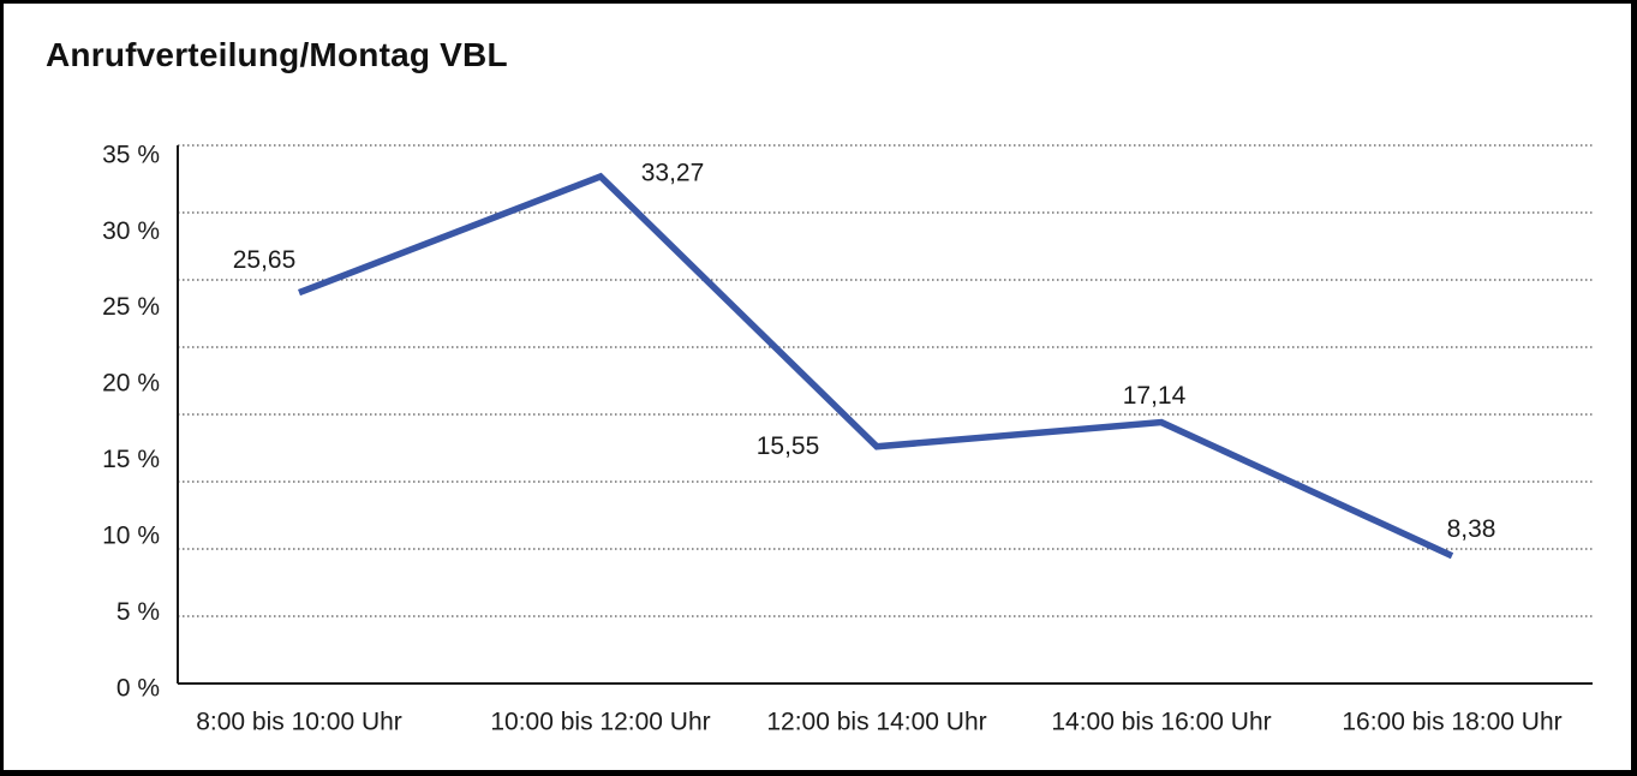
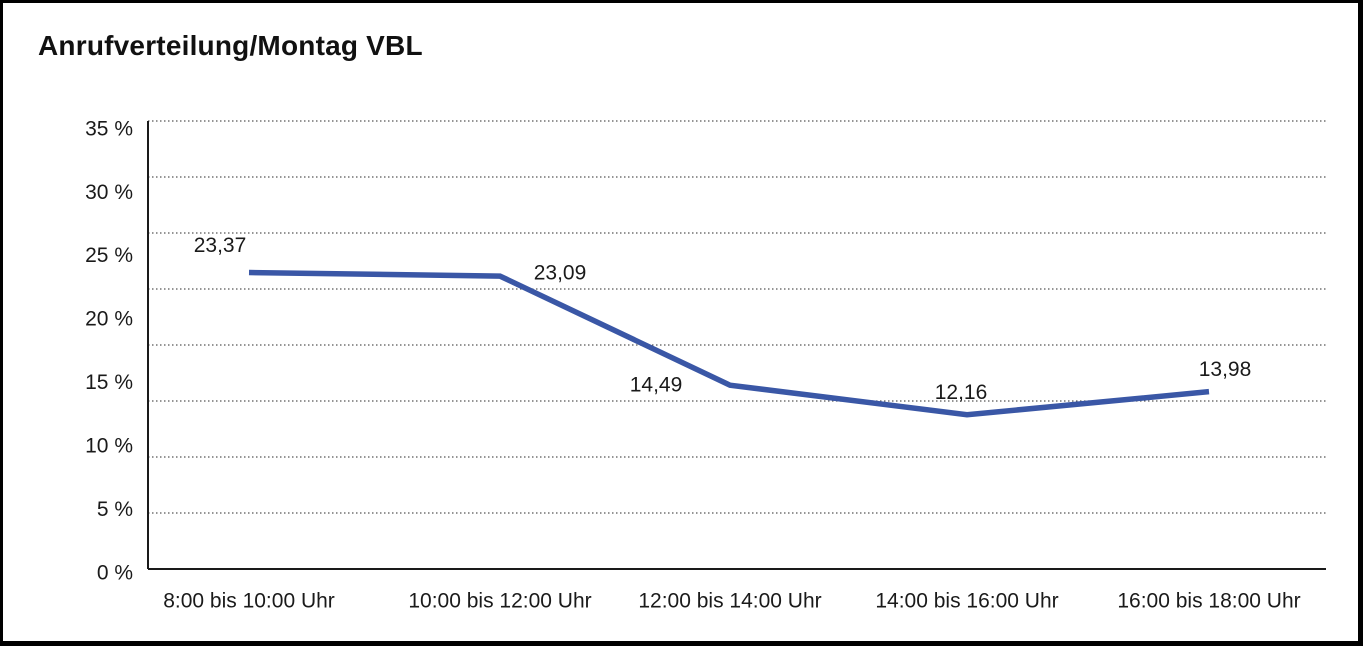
8:00 bis 10:00 Uhr: 25,65 -> 23,37
10:00 bis 12:00 Uhr: 33,27 -> 23,09
12:00 bis 14:00 Uhr: 15,55 -> 14,49
14:00 bis 16:00 Uhr: 17,14 -> 12,16
16:00 bis 18:00 Uhr: 8,38 -> 13,98
